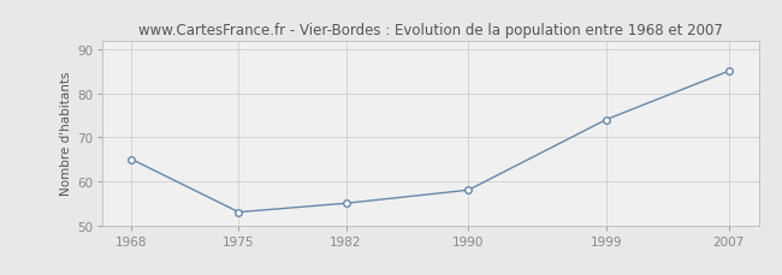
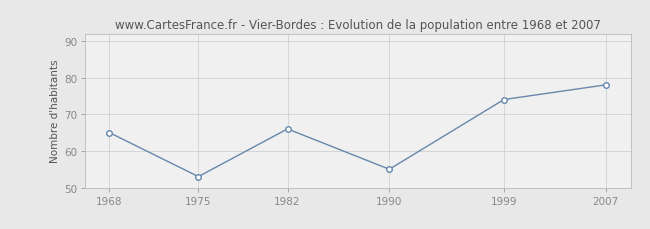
1982: 55 -> 66
1990: 58 -> 55
2007: 85 -> 78
